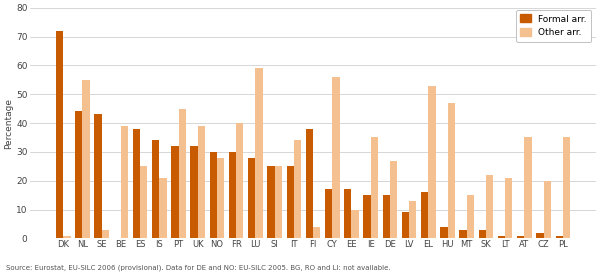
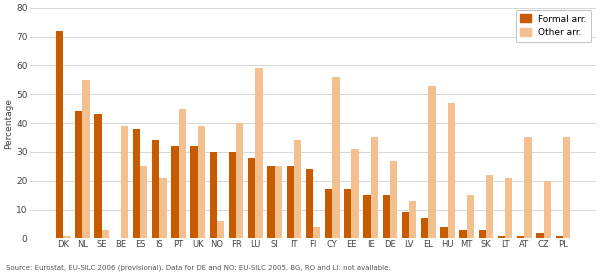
Other arr./NO: 28 -> 6
Formal arr./FI: 38 -> 24
Other arr./EE: 10 -> 31
Formal arr./EL: 16 -> 7
